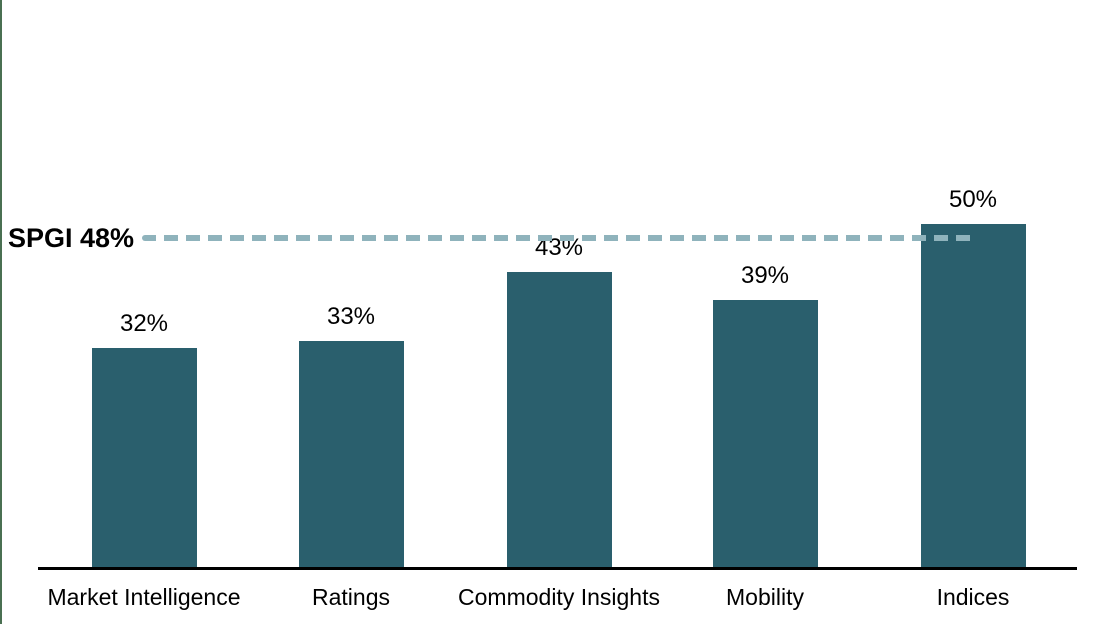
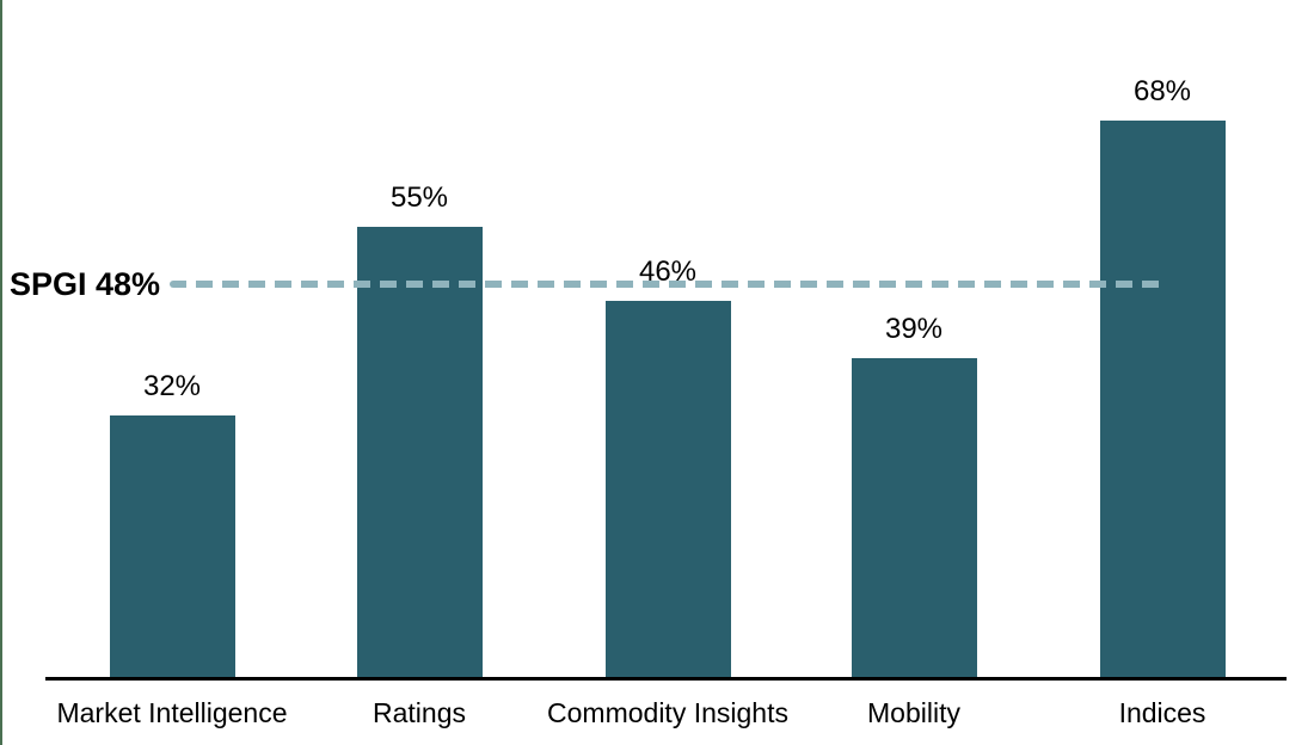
Ratings: 33% -> 55%
Commodity Insights: 43% -> 46%
Indices: 50% -> 68%
